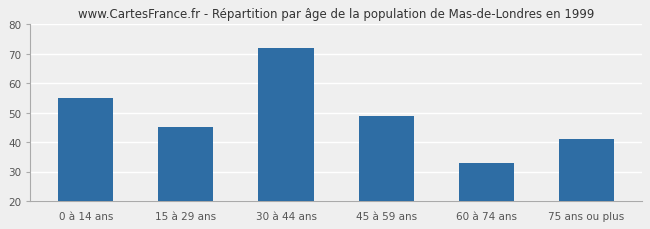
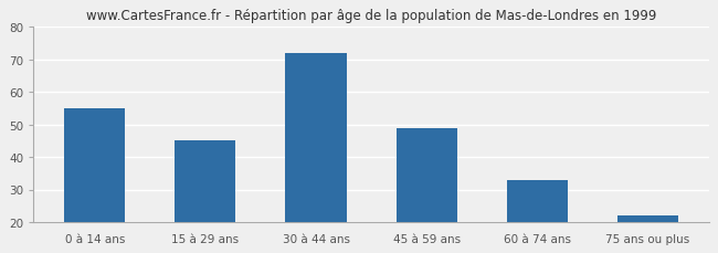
75 ans ou plus: 41 -> 22
